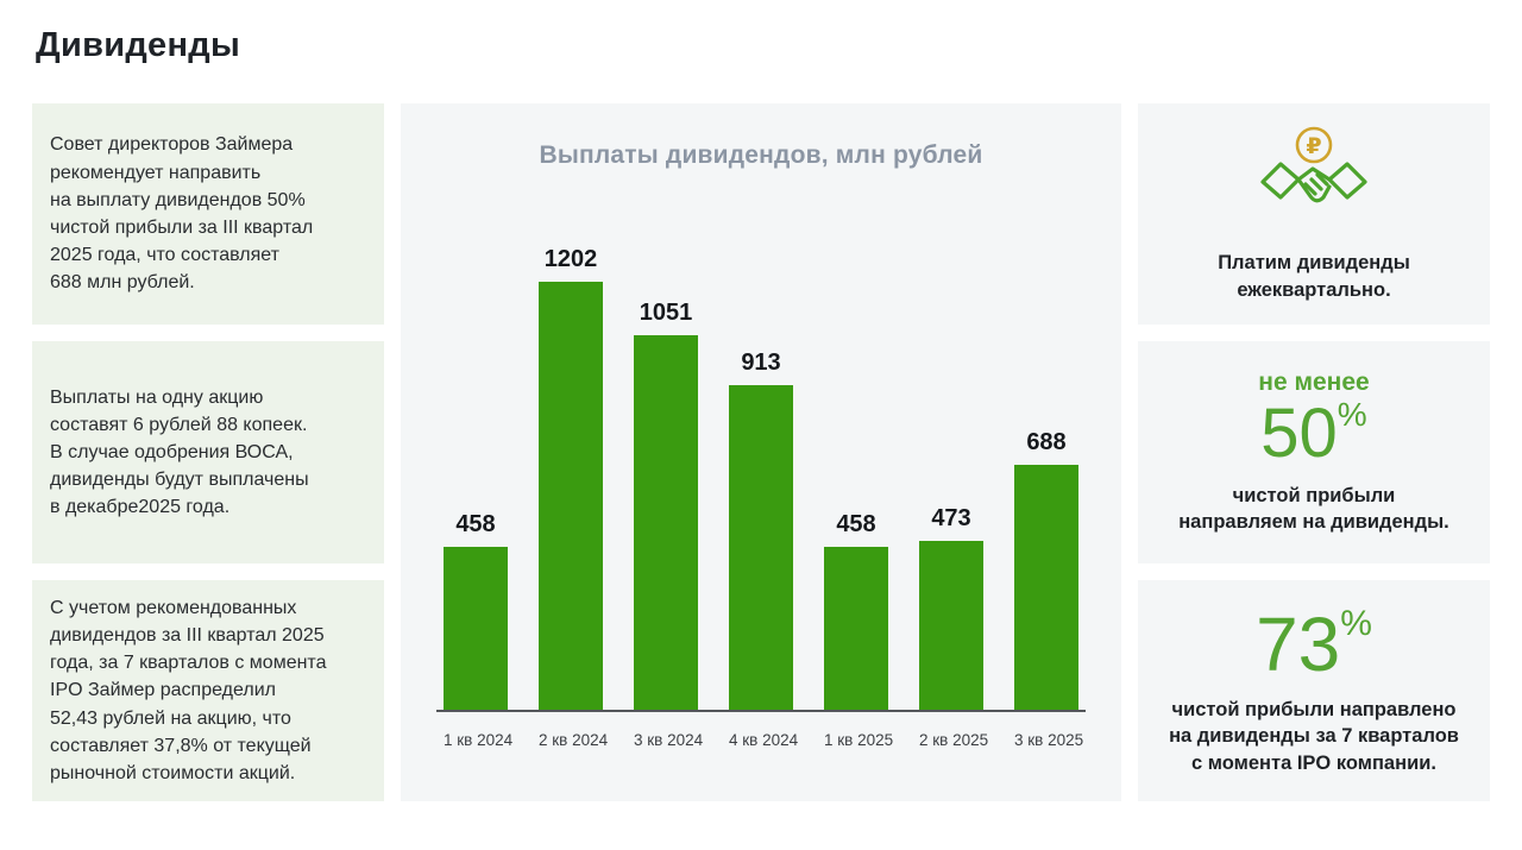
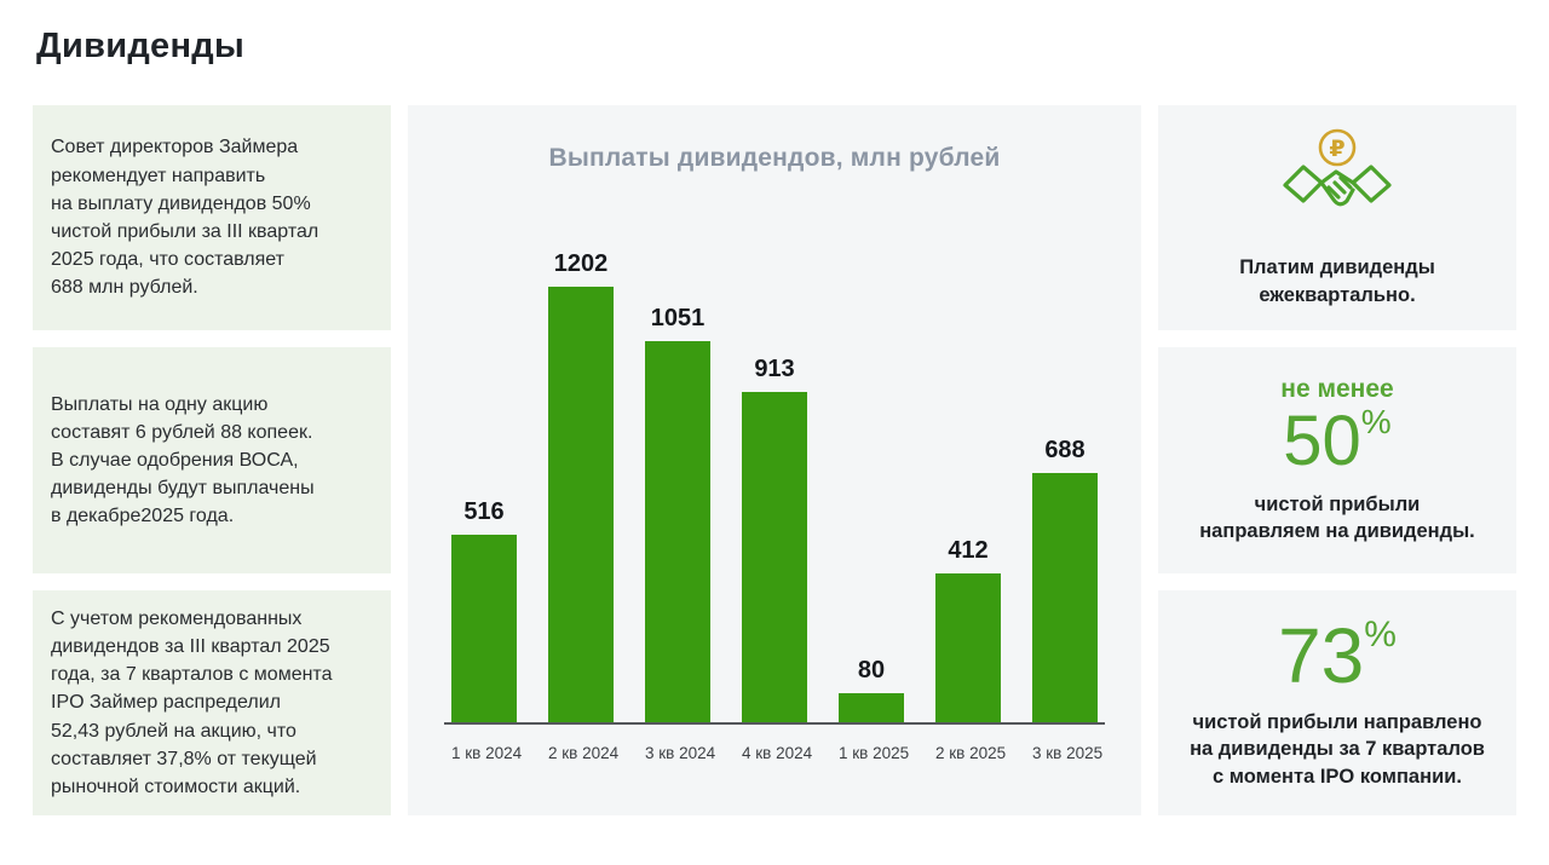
1 кв 2024: 458 -> 516
1 кв 2025: 458 -> 80
2 кв 2025: 473 -> 412
